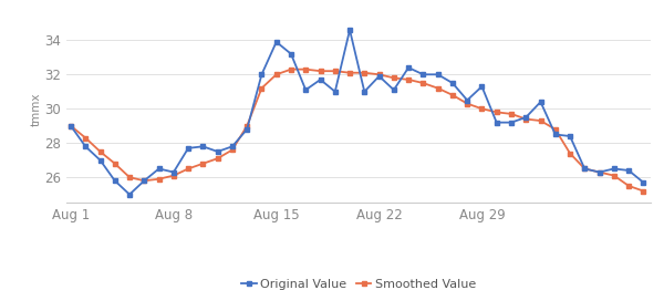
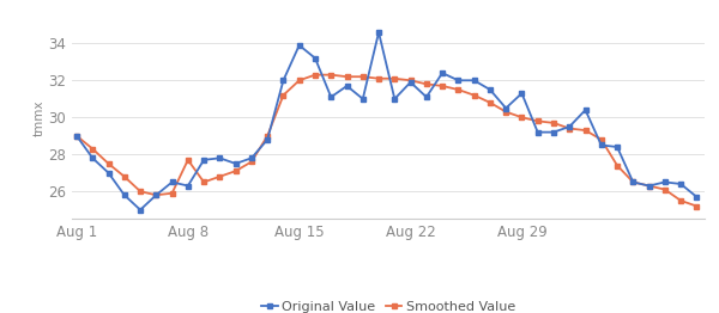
Smoothed Value/Aug 8: 26.1 -> 27.7
